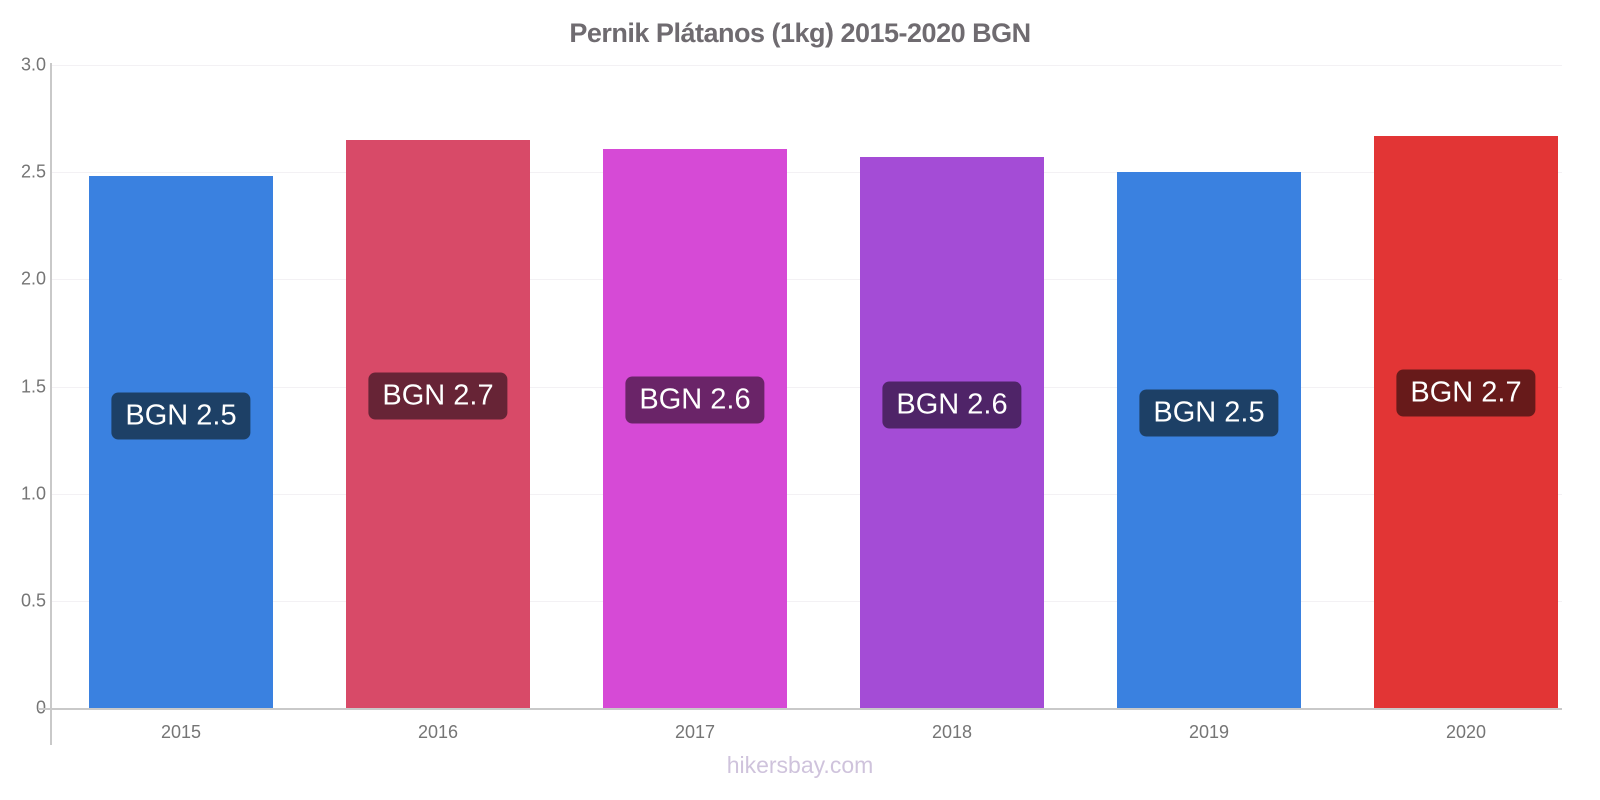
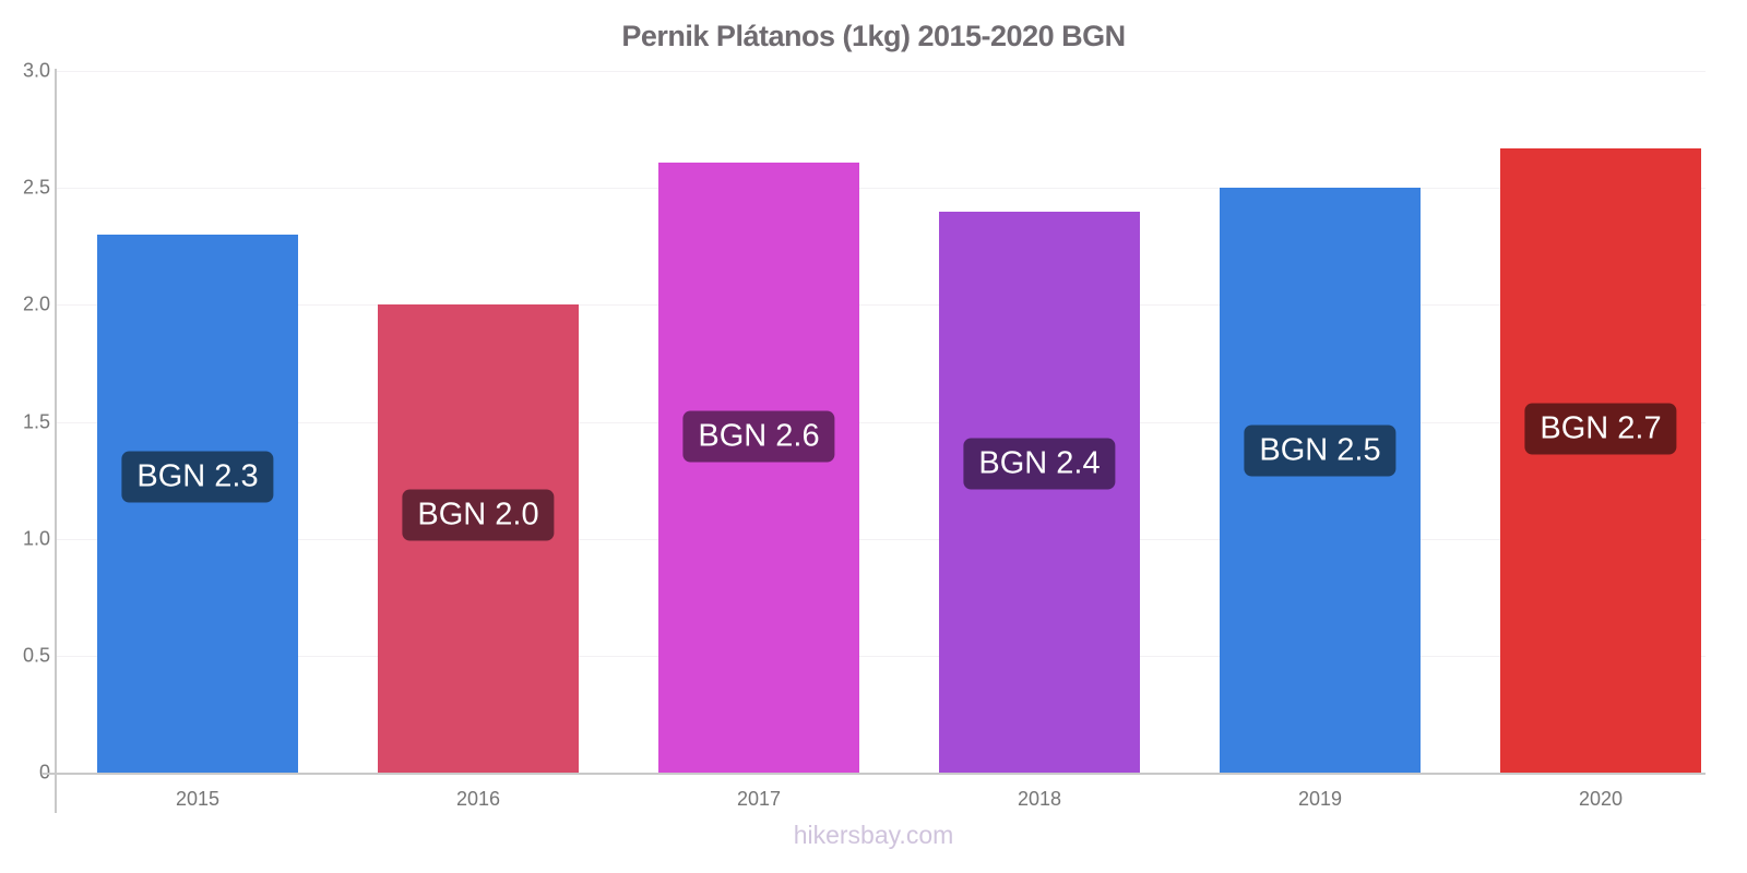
2015: 2.5 -> 2.3
2016: 2.7 -> 2.0
2018: 2.6 -> 2.4
